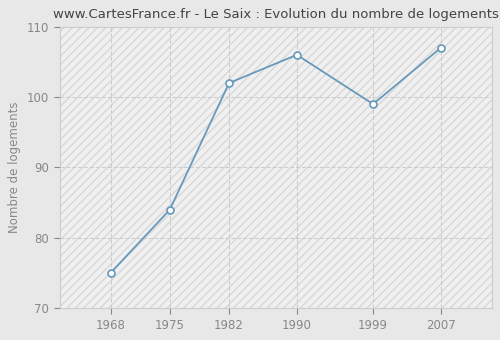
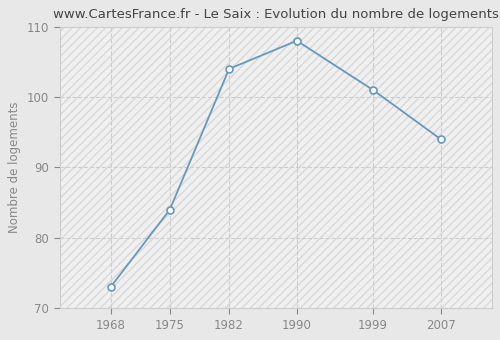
1968: 75 -> 73
1982: 102 -> 104
1990: 106 -> 108
1999: 99 -> 101
2007: 107 -> 94
